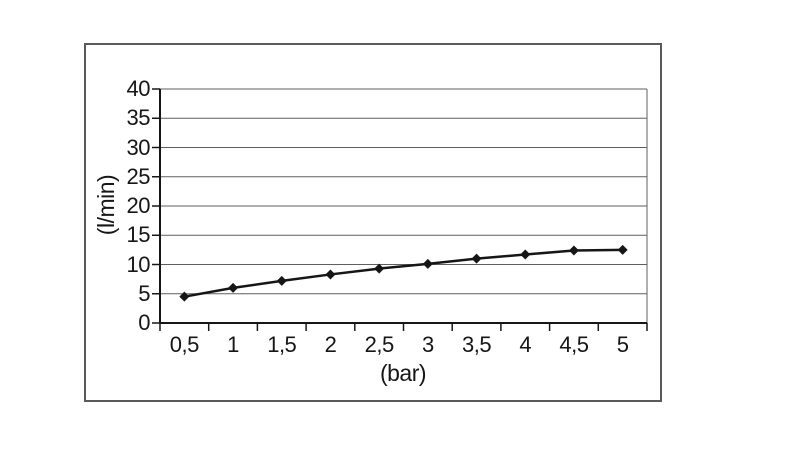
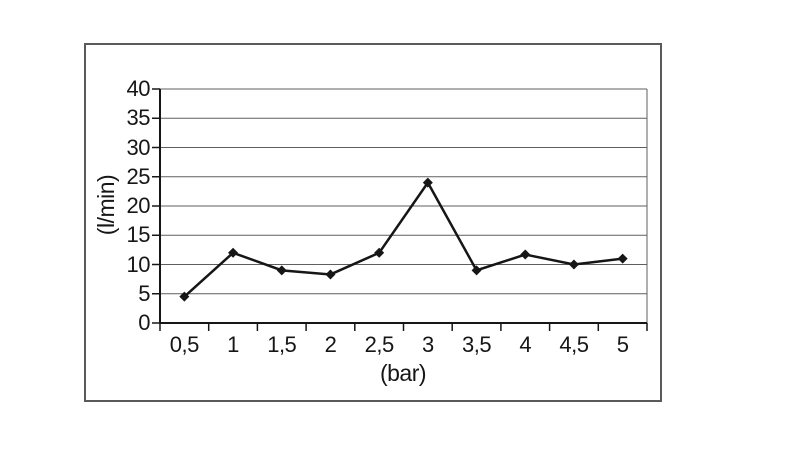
1: 6 -> 12
1,5: 7 -> 9
2,5: 9 -> 12
3: 10 -> 24
3,5: 11 -> 9
4,5: 12 -> 10
5: 12 -> 11
